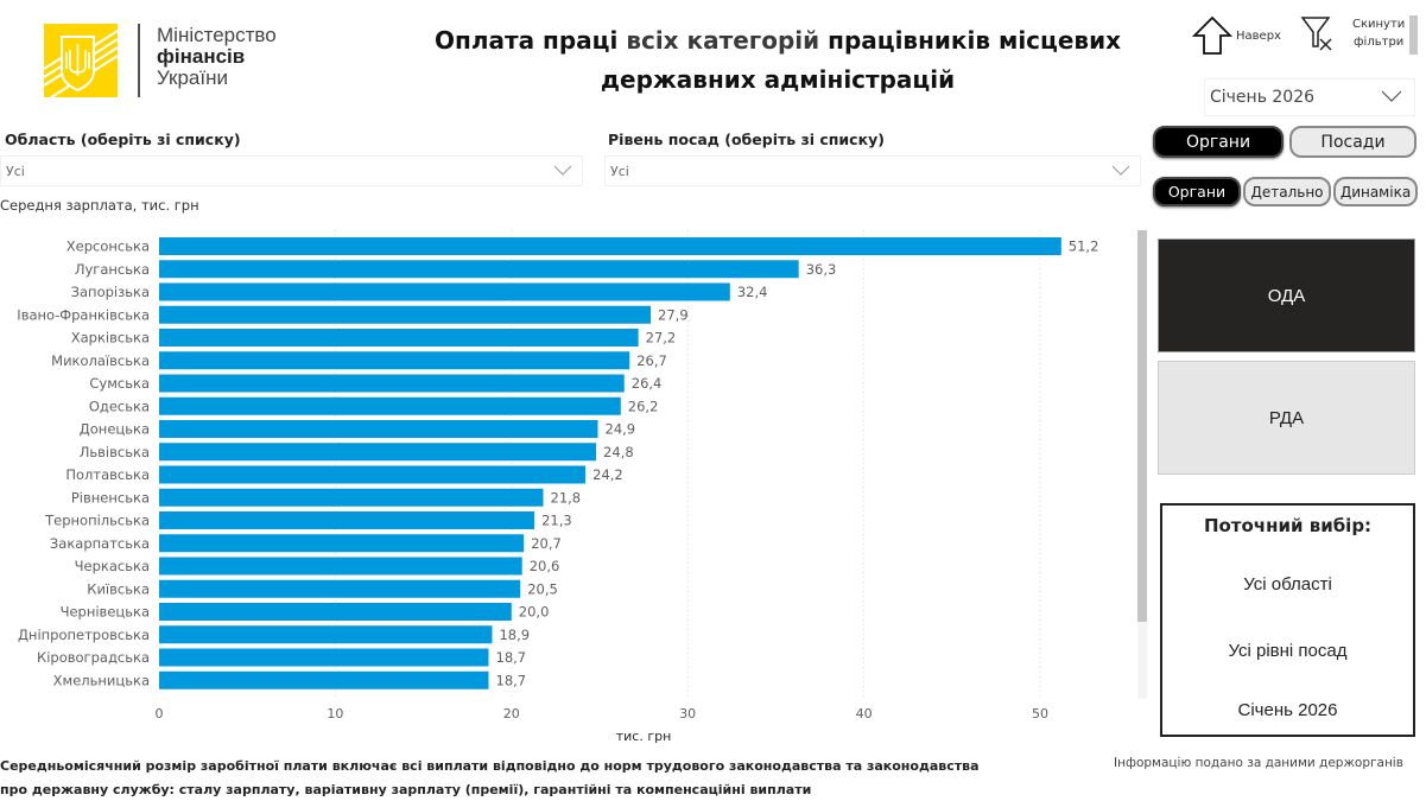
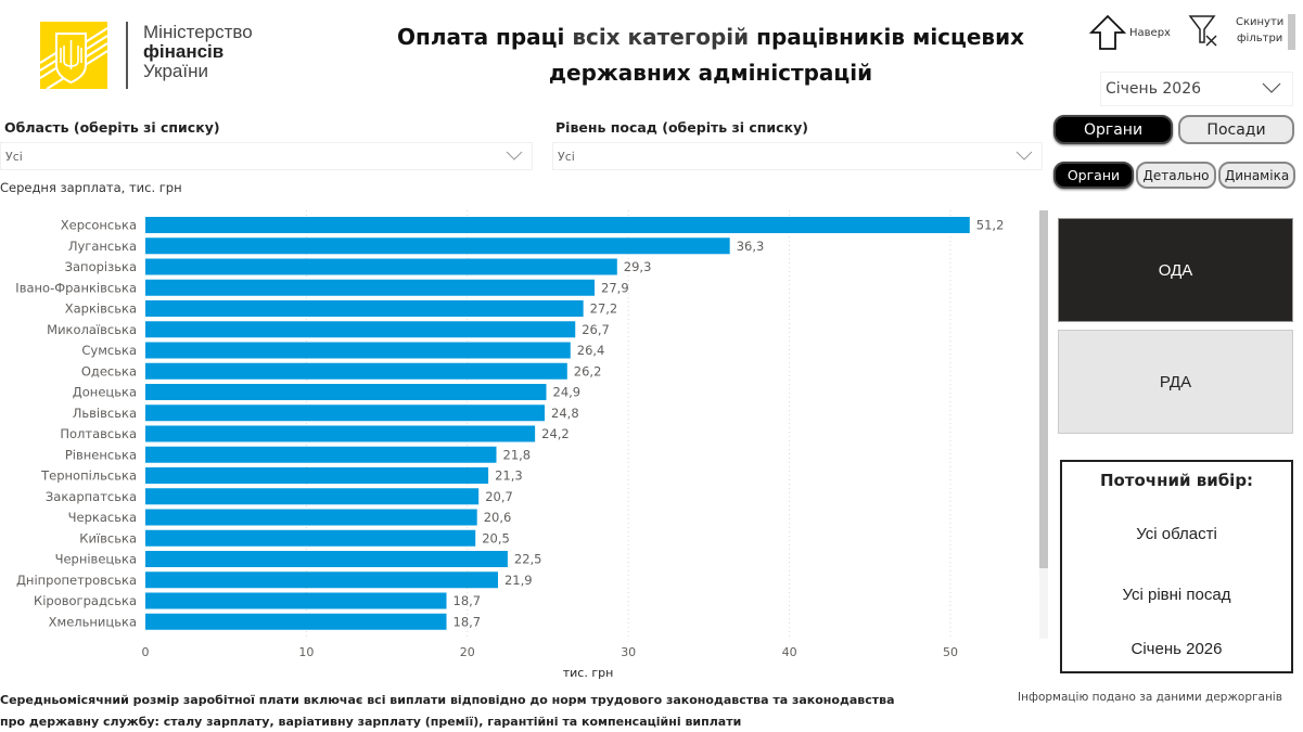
Запорізька: 32,4 -> 29,3
Чернівецька: 20,0 -> 22,5
Дніпропетровська: 18,9 -> 21,9
